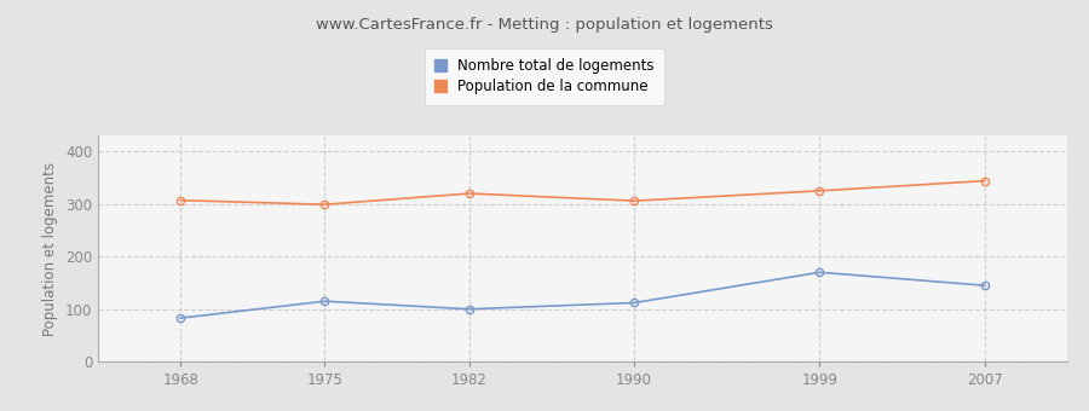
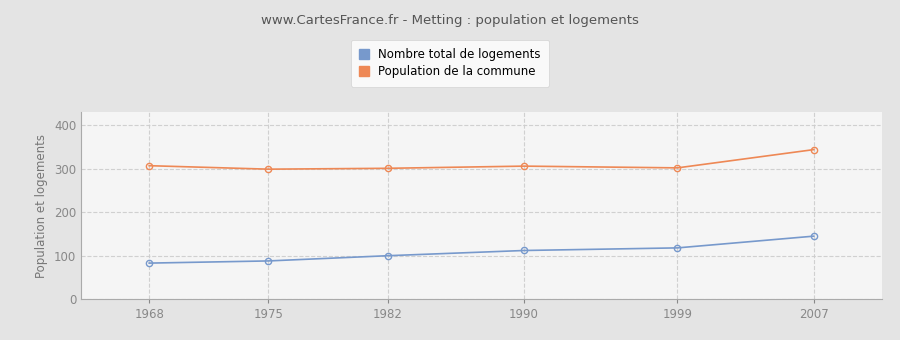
Nombre total de logements/1975: 115 -> 88
Population de la commune/1982: 320 -> 301
Nombre total de logements/1999: 170 -> 118
Population de la commune/1999: 325 -> 302
